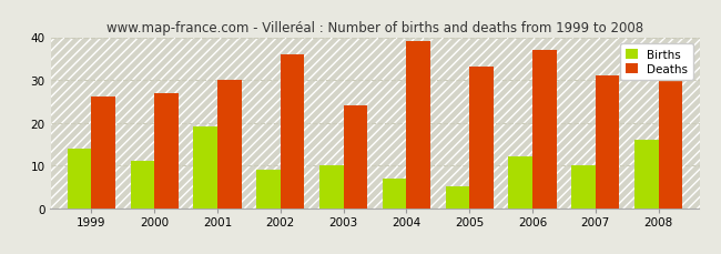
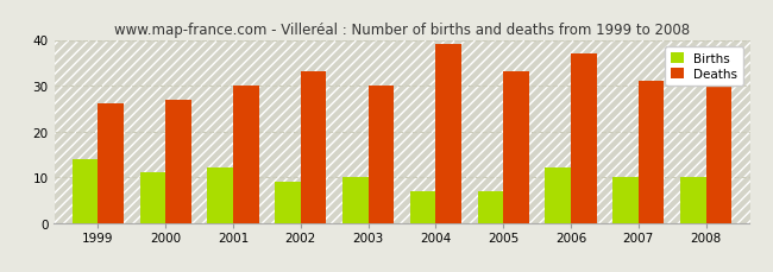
Births/2001: 19 -> 12
Deaths/2002: 36 -> 33
Deaths/2003: 24 -> 30
Births/2005: 5 -> 7
Births/2008: 16 -> 10
